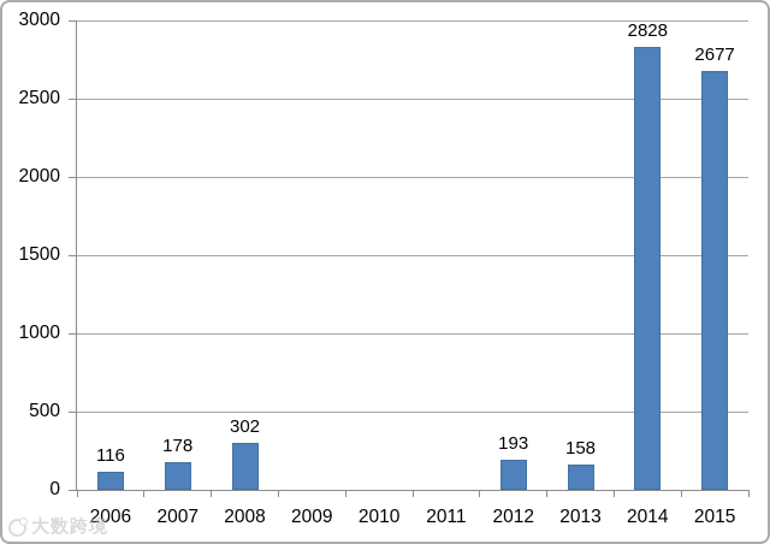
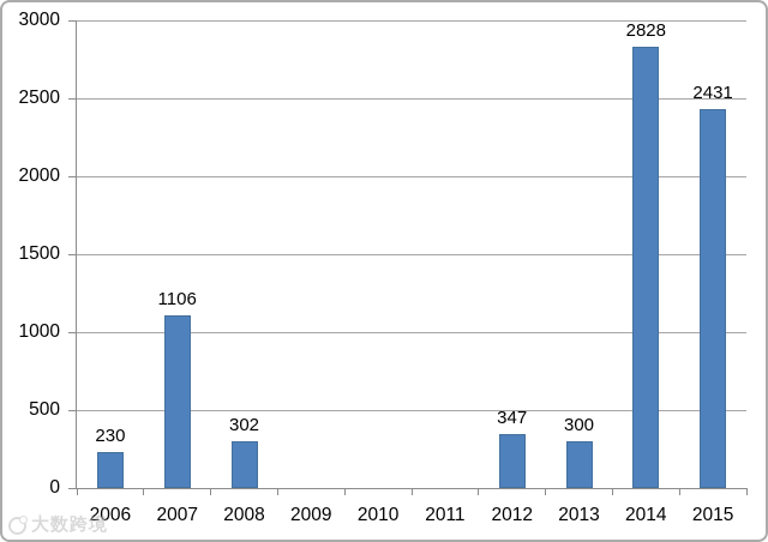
2006: 116 -> 230
2007: 178 -> 1106
2012: 193 -> 347
2013: 158 -> 300
2015: 2677 -> 2431
